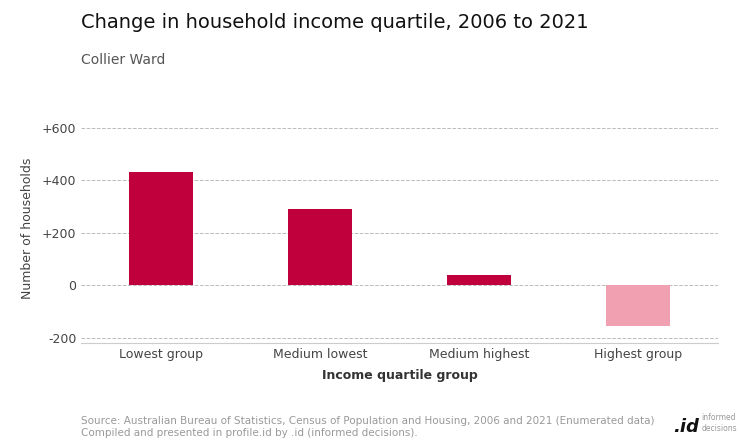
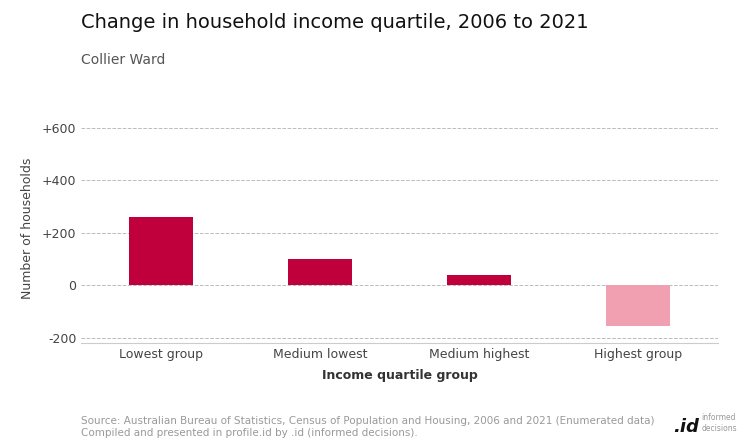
Lowest group: 430 -> 260
Medium lowest: 290 -> 100
